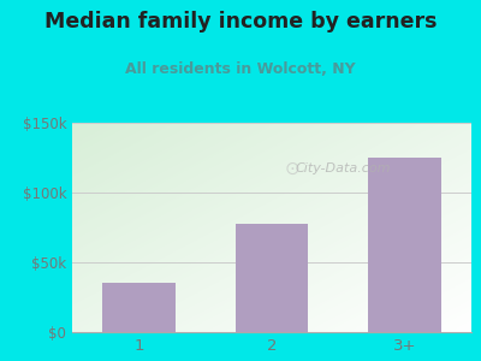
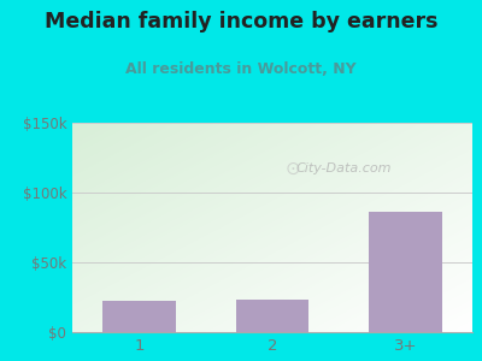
1: $35k -> $22k
2: $78k -> $23k
3+: $125k -> $86k
